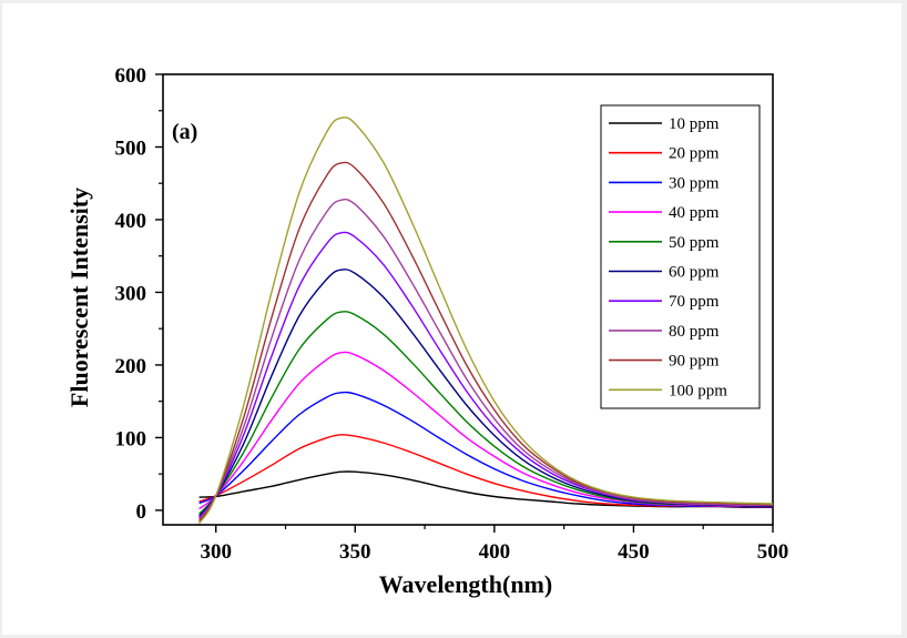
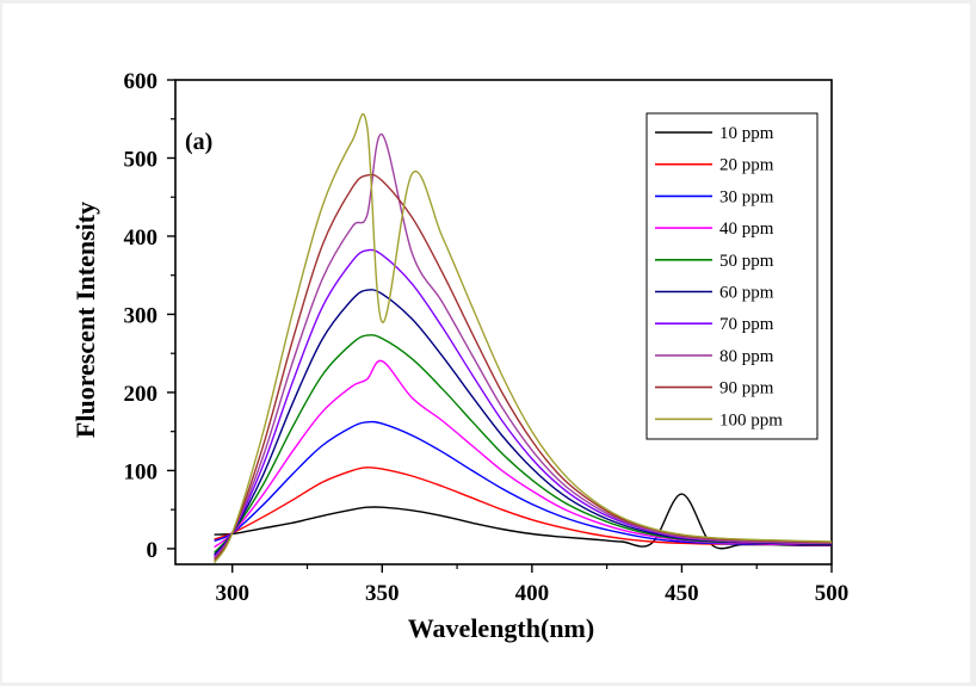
40 ppm/350: 210 -> 240
80 ppm/350: 420 -> 530
100 ppm/350: 530 -> 290
10 ppm/450: 10 -> 70
